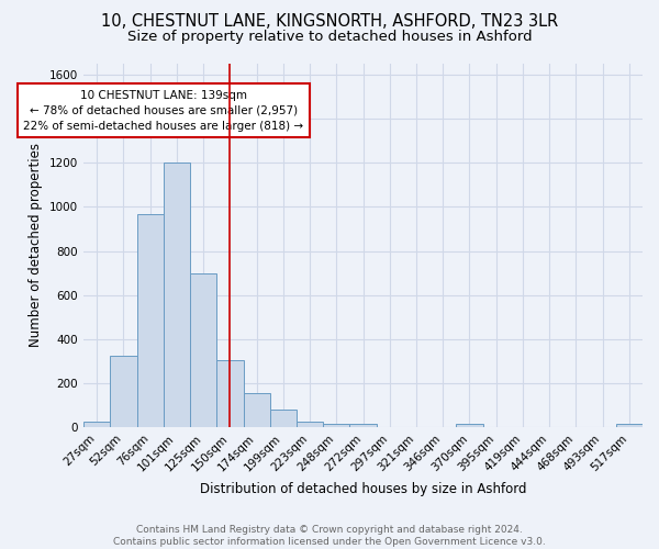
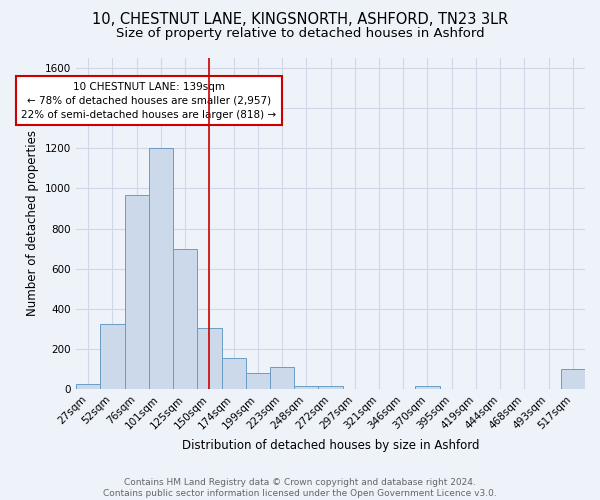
223sqm: 25 -> 110
517sqm: 15 -> 100
